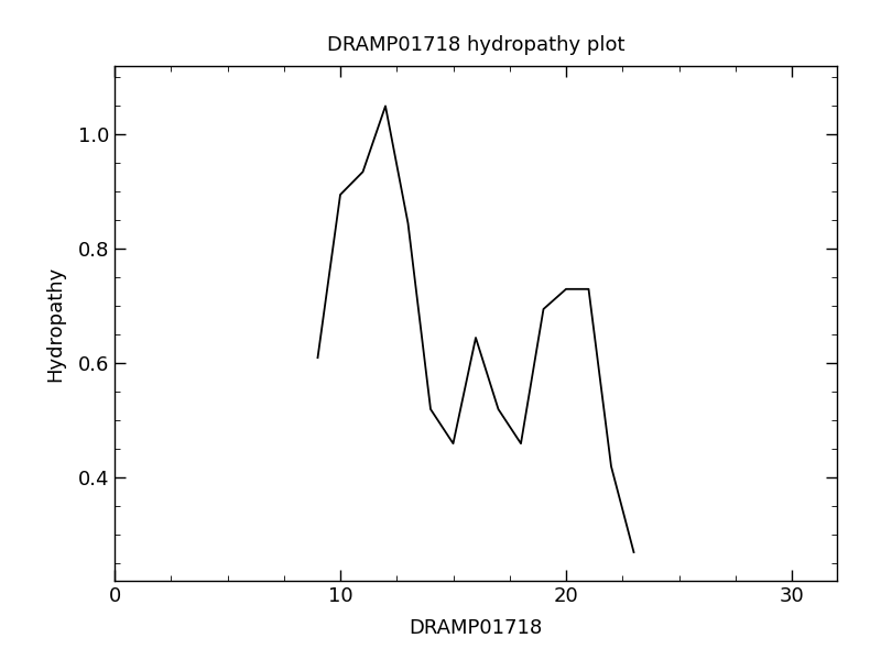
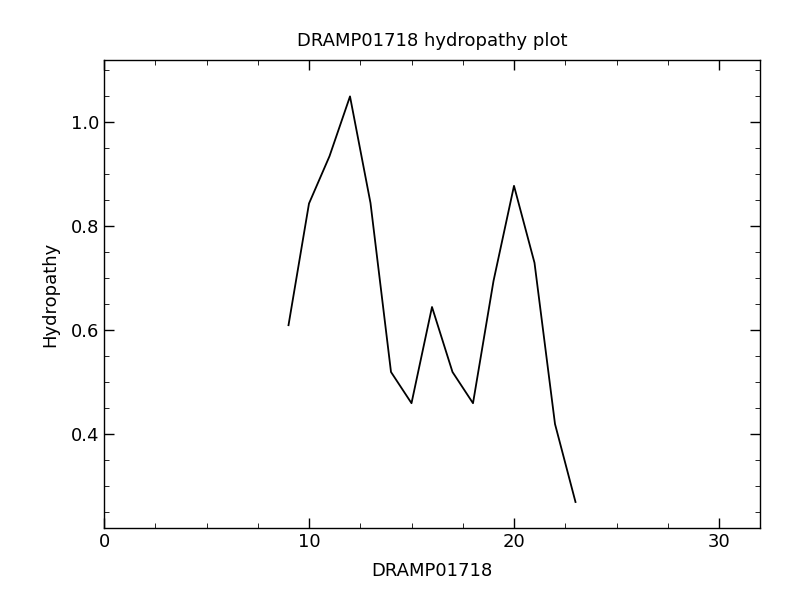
10: 0.895 -> 0.844
20: 0.730 -> 0.878
